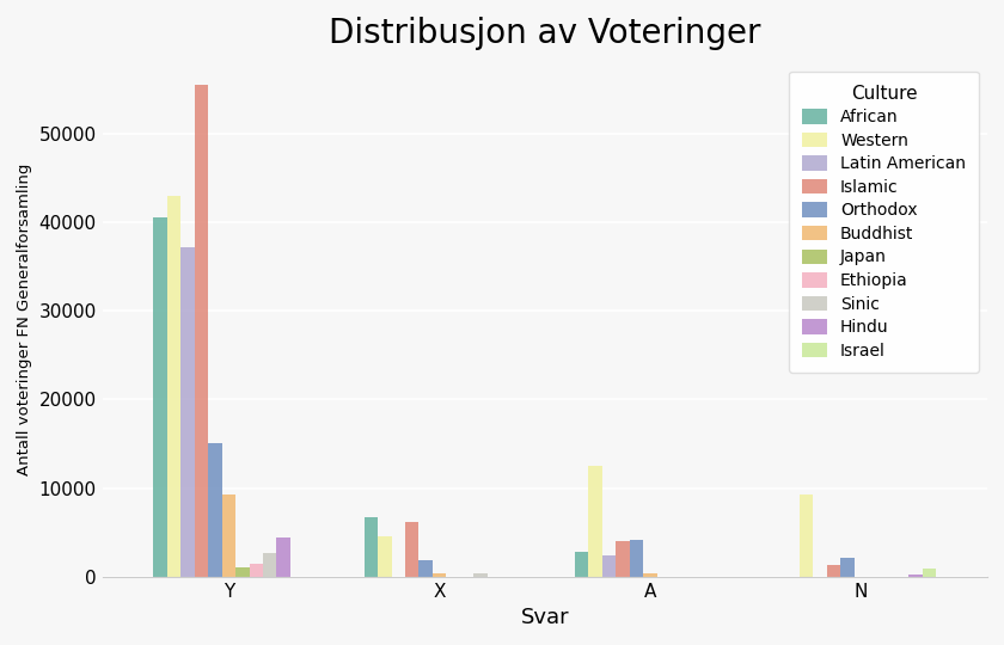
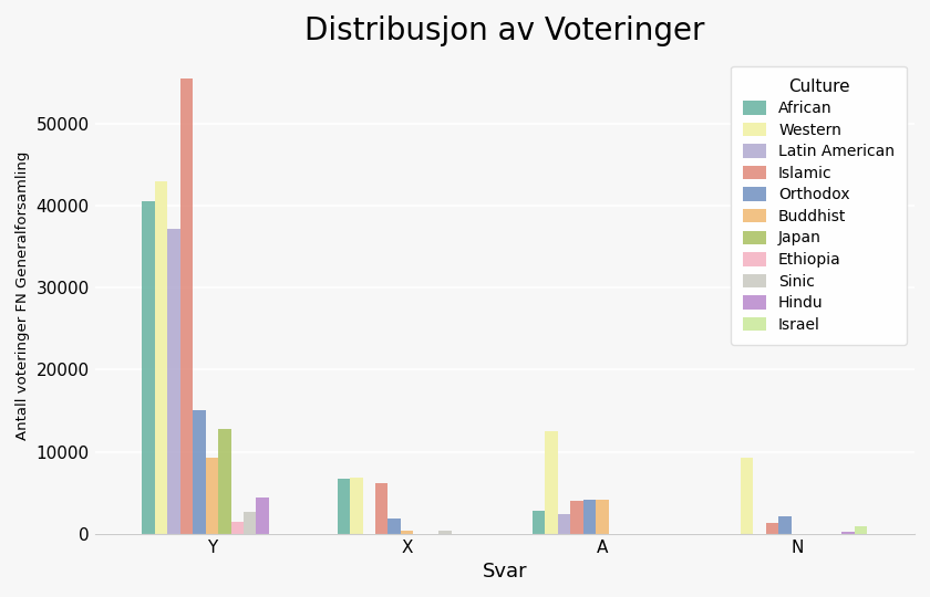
Japan/Y: 1100 -> 12800
Western/X: 4500 -> 6800
Buddhist/A: 400 -> 4200
